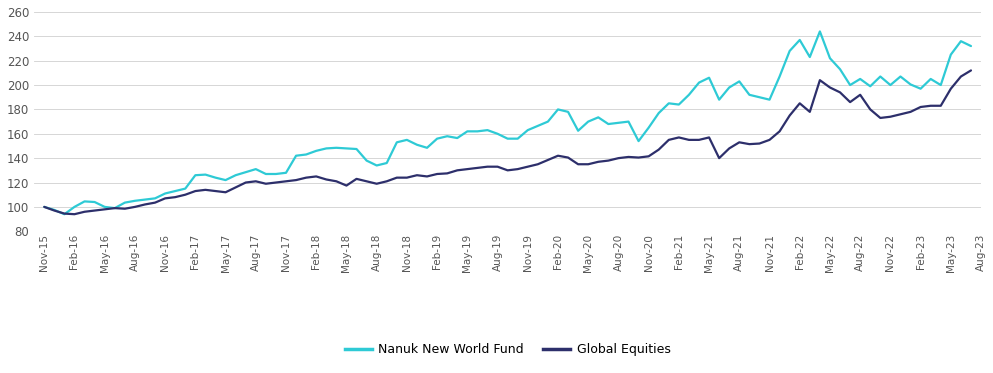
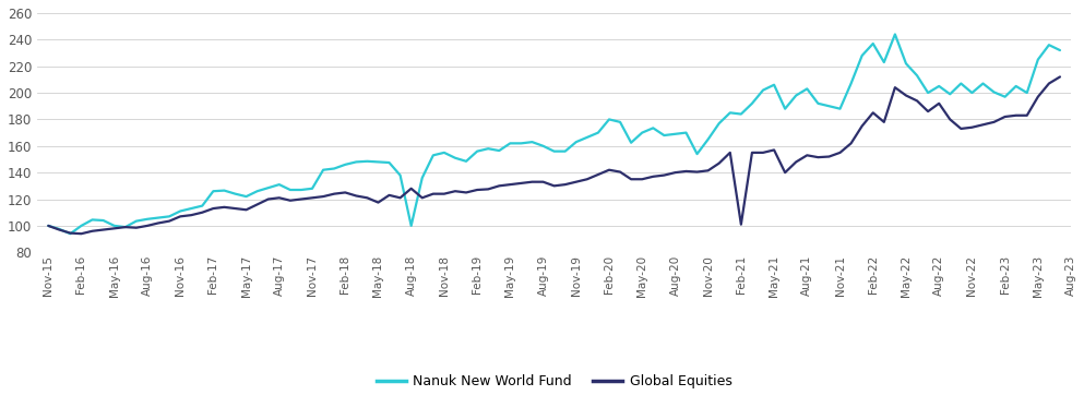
Nanuk New World Fund/Aug-18: 134 -> 100
Global Equities/Aug-18: 119 -> 128
Global Equities/Feb-21: 157 -> 101
